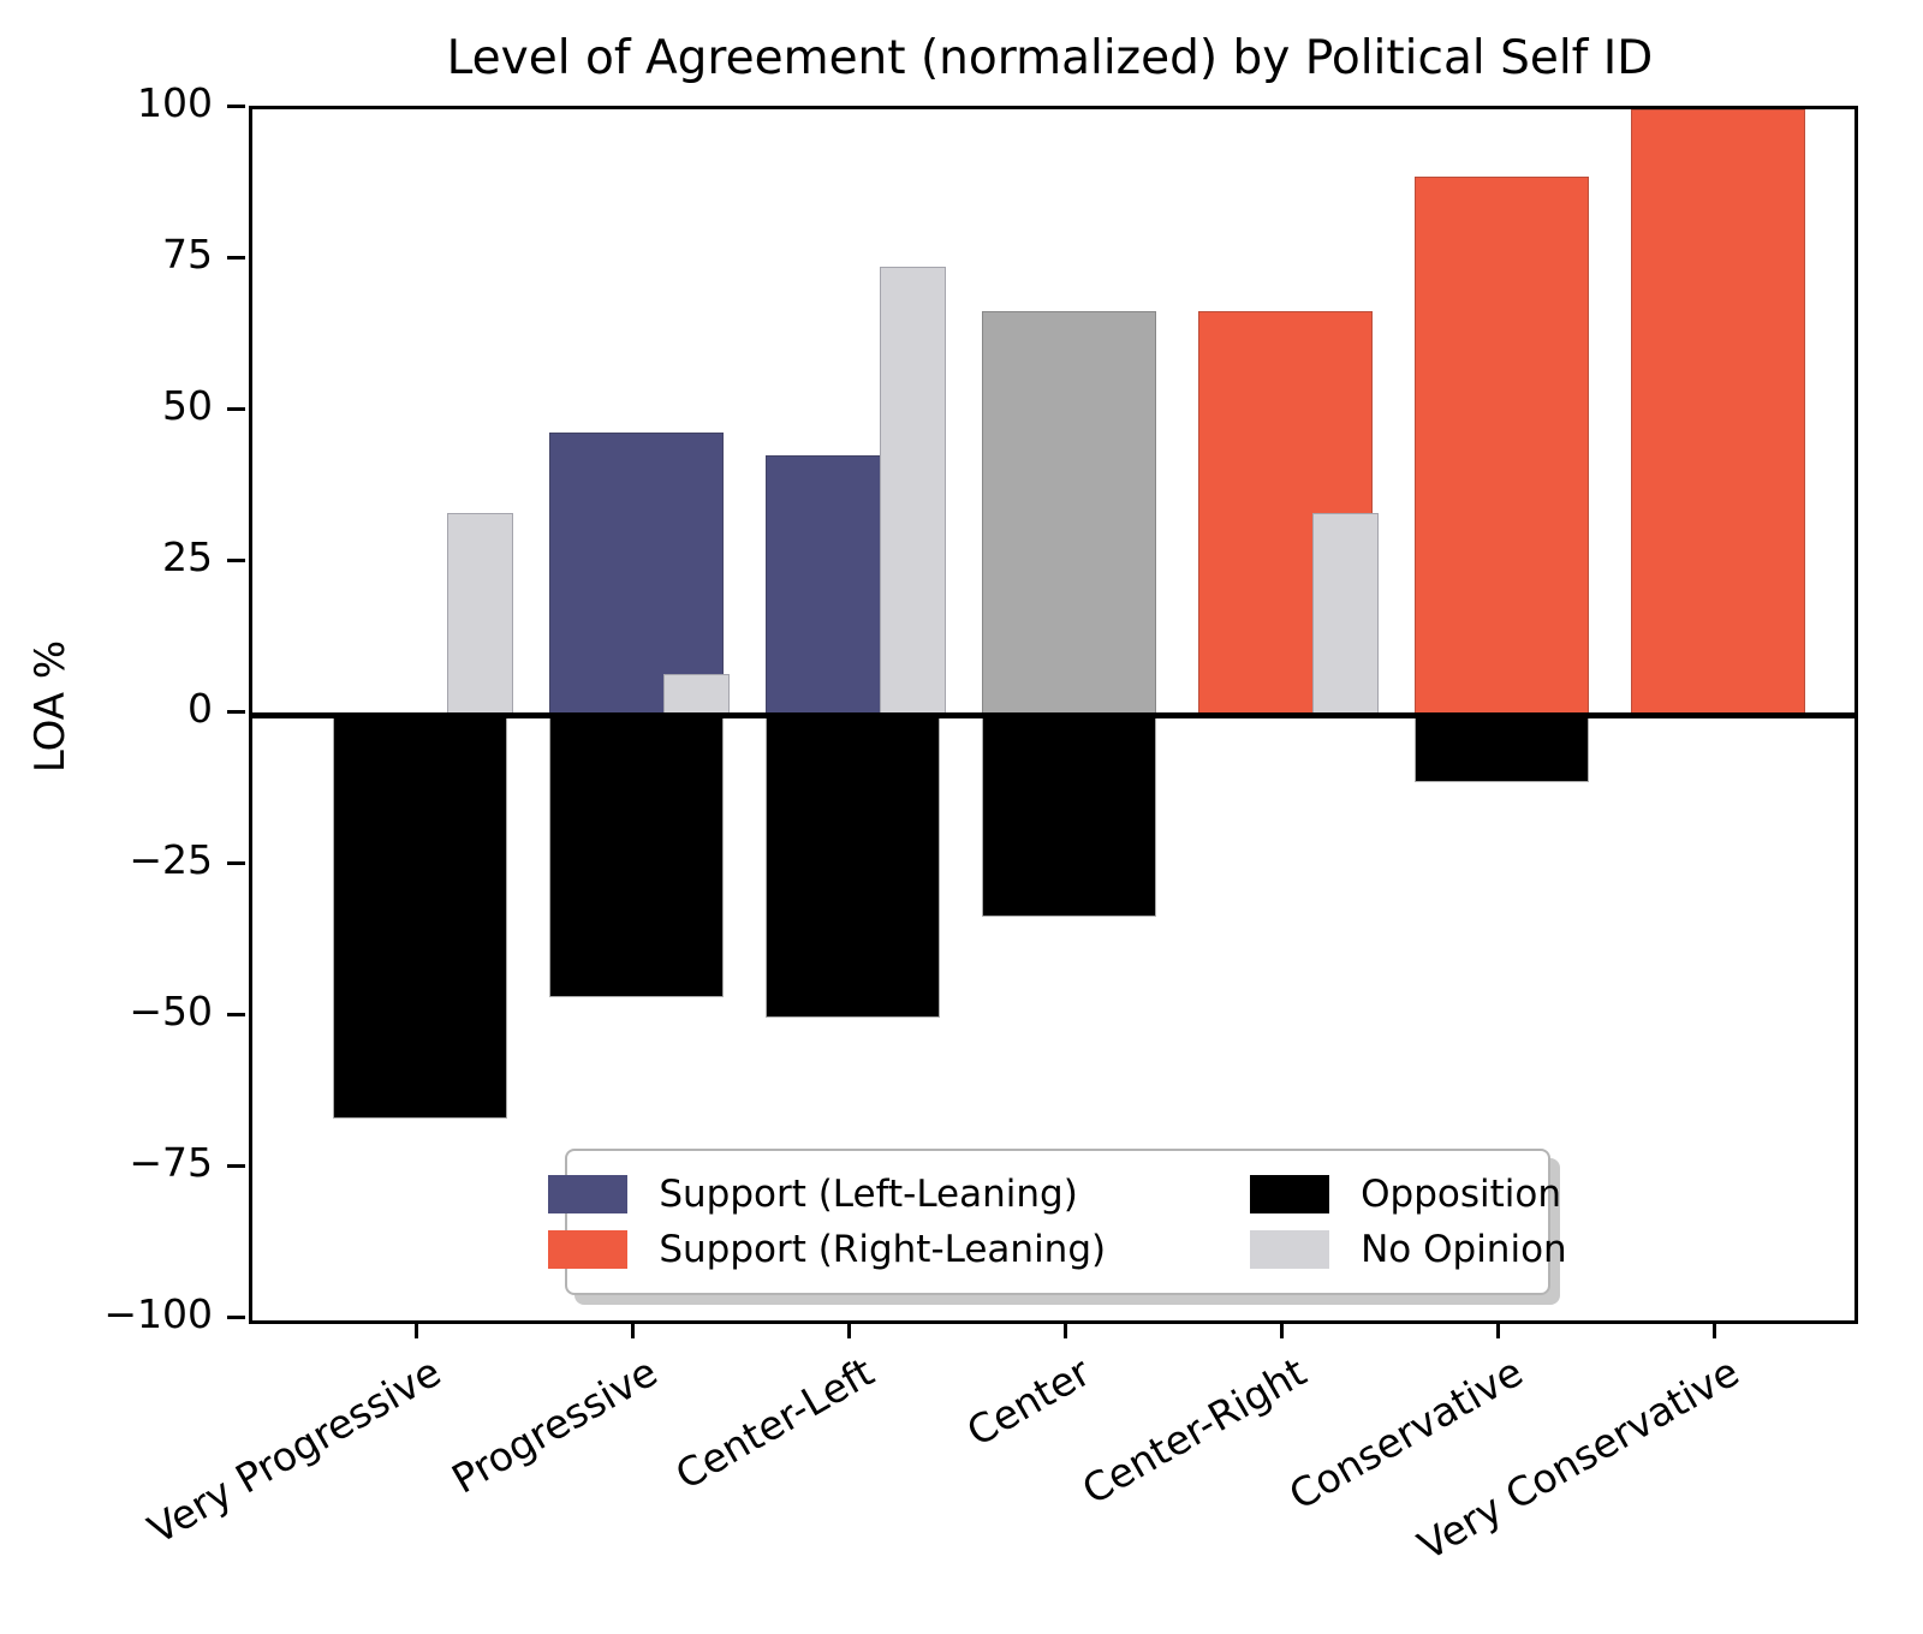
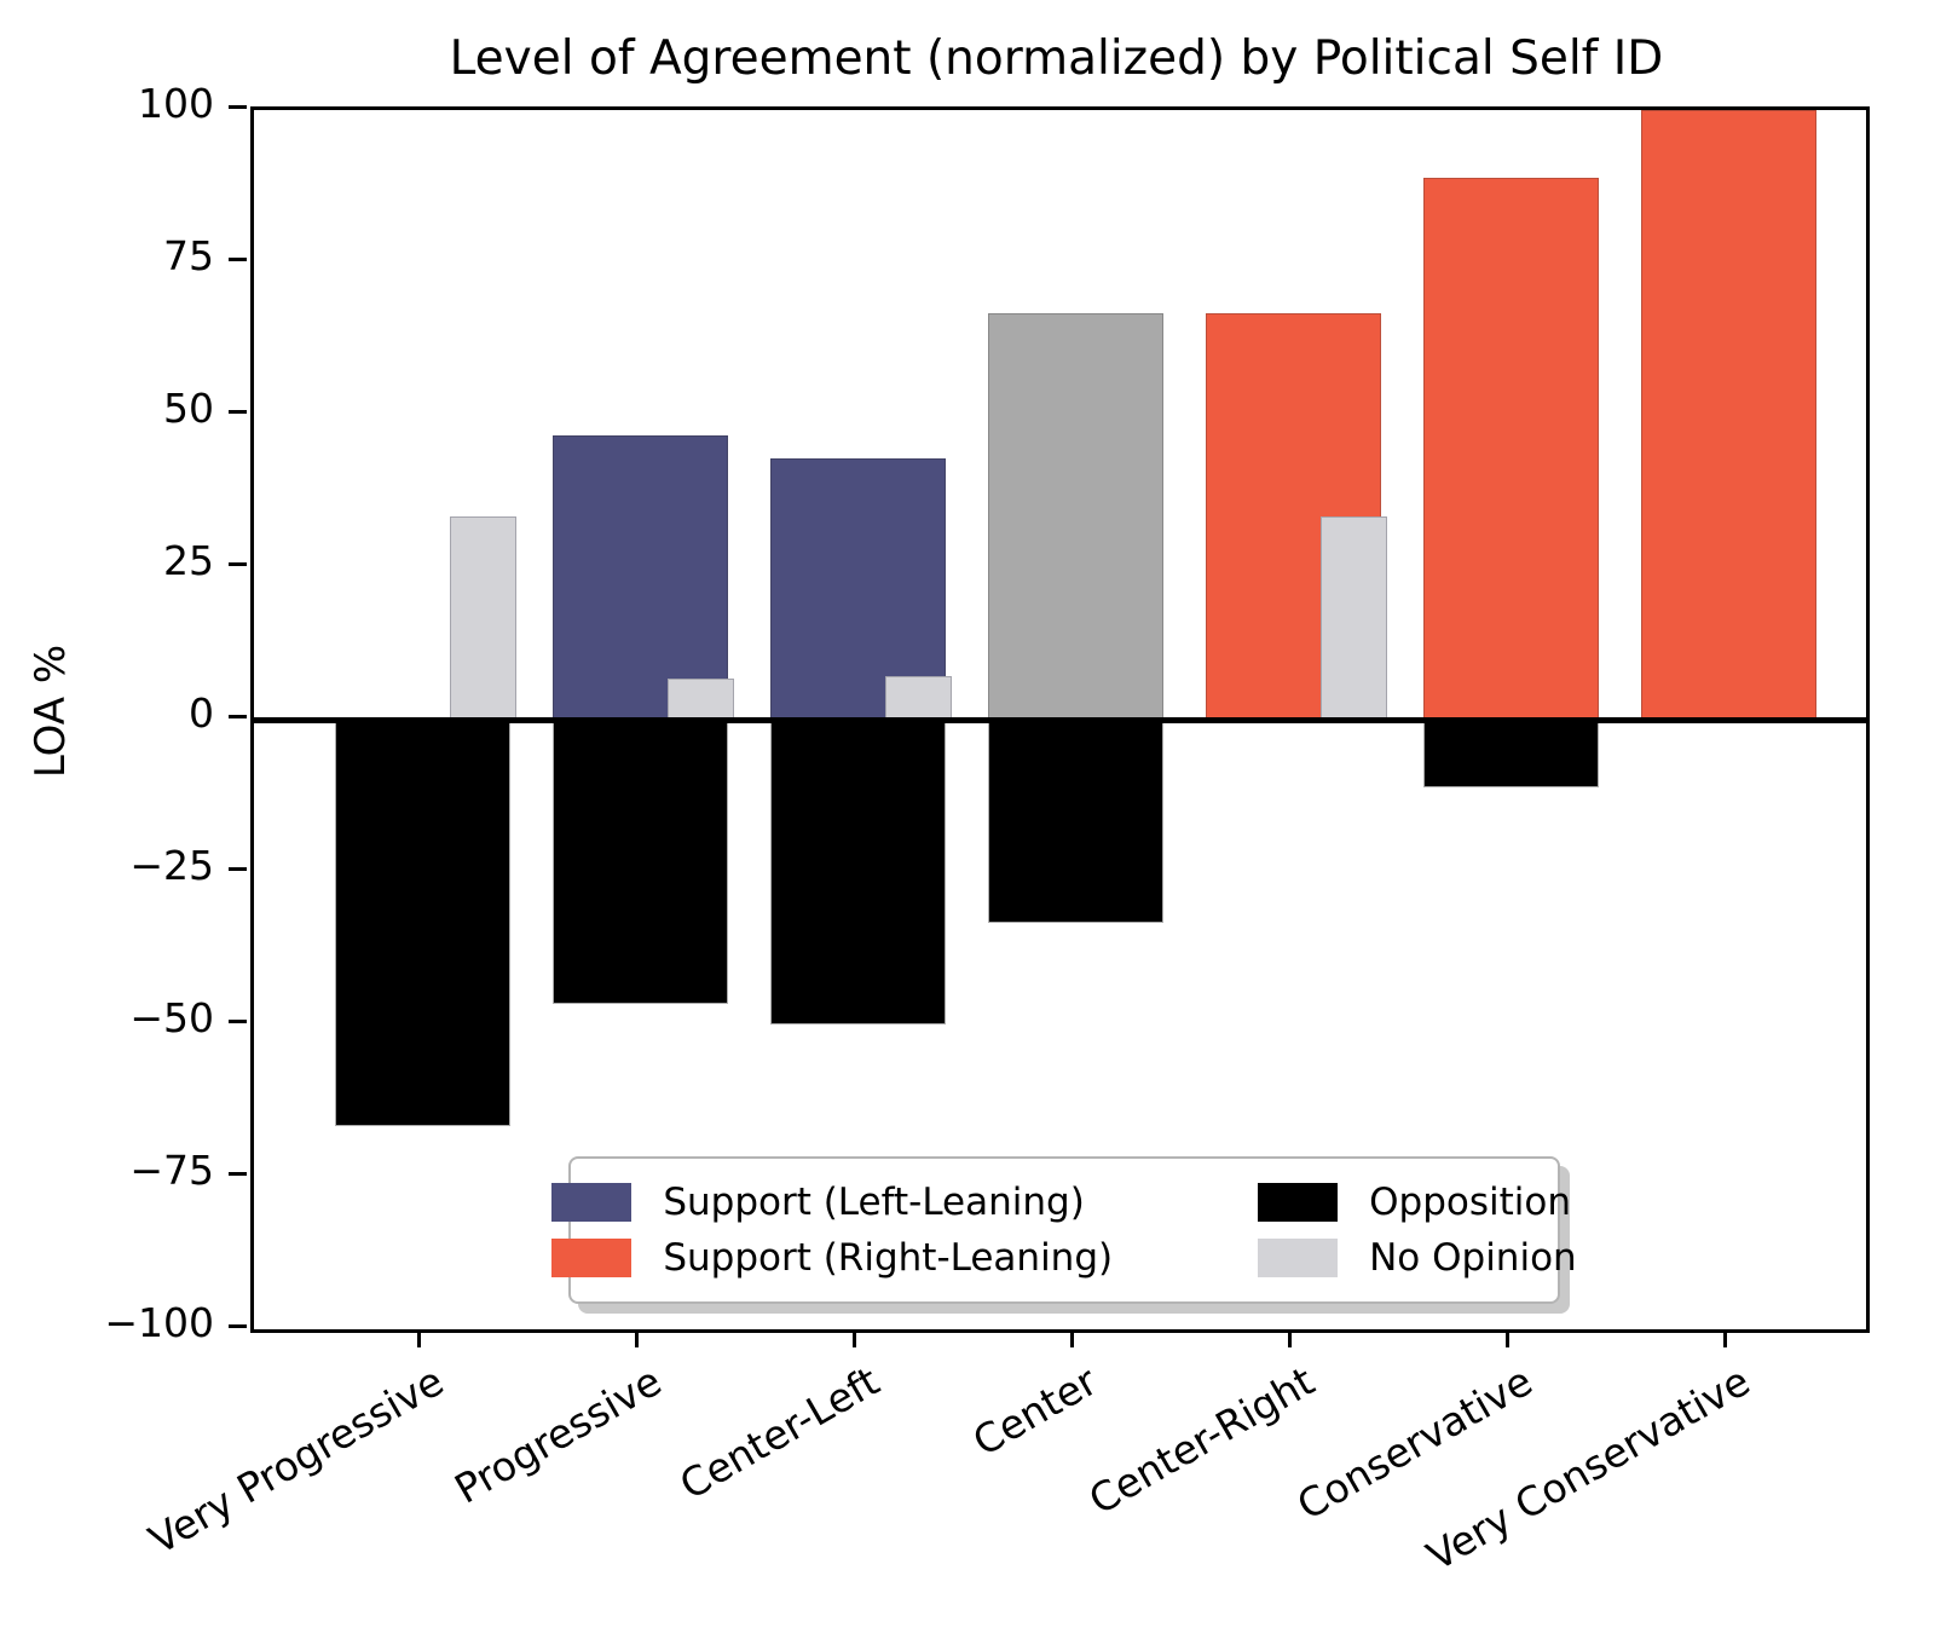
No Opinion/Center-Left: 74 -> 7
